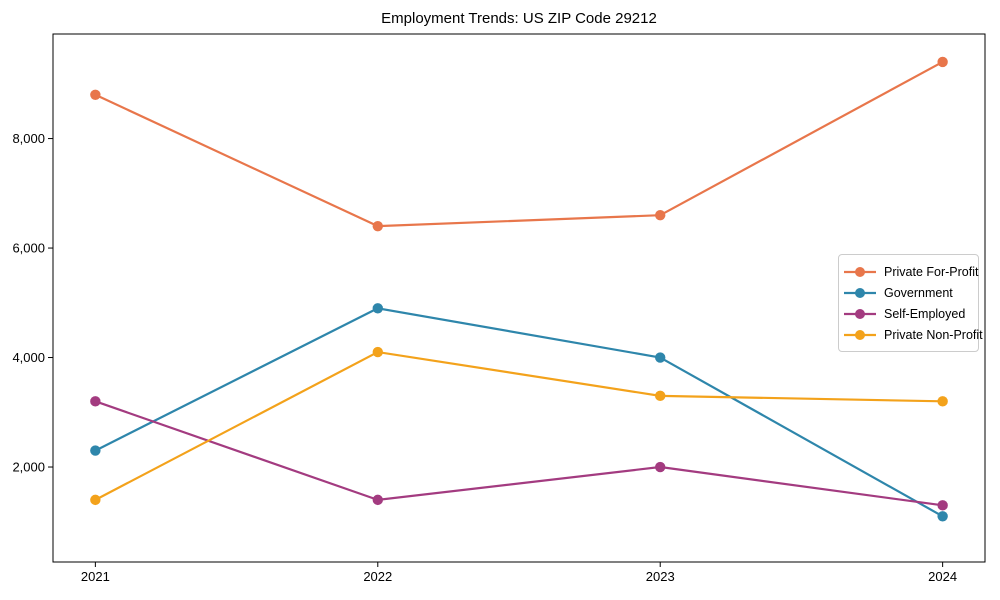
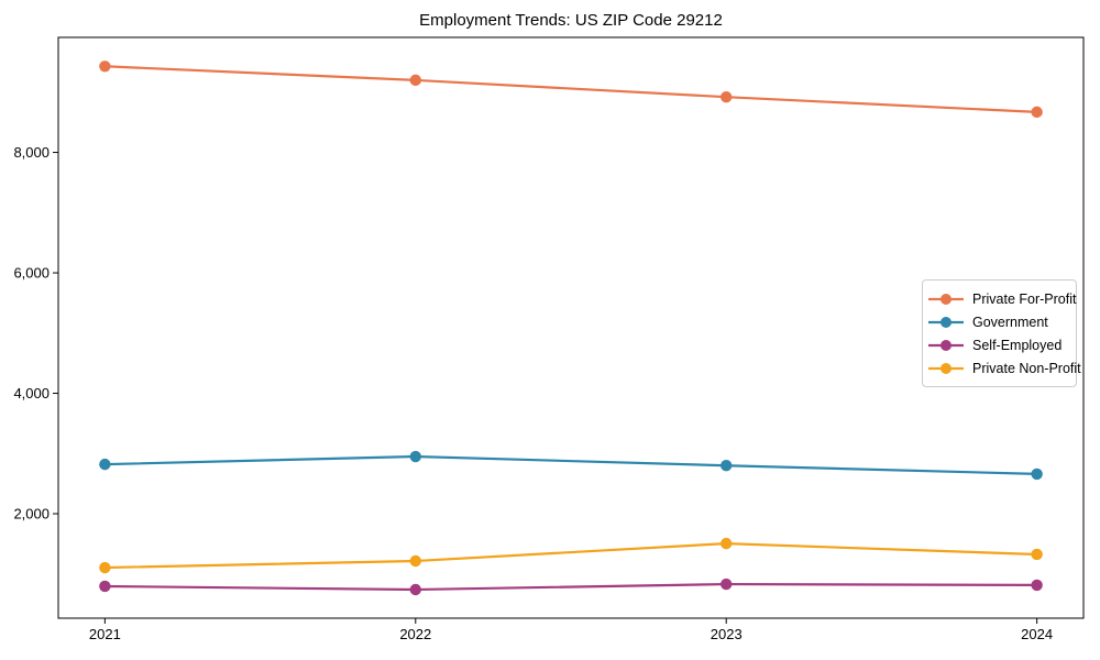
Private For-Profit/2021: 8800 -> 9400
Government/2021: 2300 -> 2800
Self-Employed/2021: 3200 -> 800
Private Non-Profit/2021: 1400 -> 1100
Private For-Profit/2022: 6400 -> 9200
Government/2022: 4900 -> 3000
Self-Employed/2022: 1400 -> 700
Private Non-Profit/2022: 4100 -> 1200
Private For-Profit/2023: 6600 -> 8900
Government/2023: 4000 -> 2800
Self-Employed/2023: 2000 -> 800
Private Non-Profit/2023: 3300 -> 1500
Private For-Profit/2024: 9400 -> 8700
Government/2024: 1100 -> 2700
Self-Employed/2024: 1300 -> 800
Private Non-Profit/2024: 3200 -> 1300
